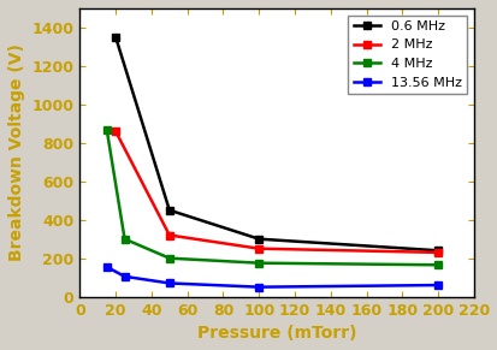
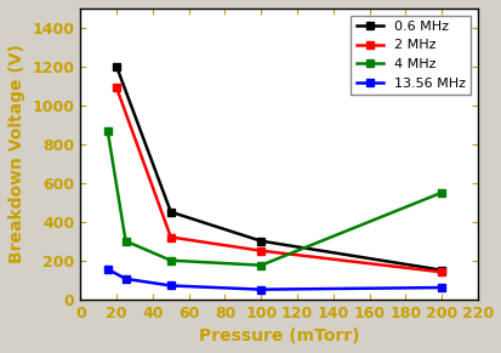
0.6 MHz/20: 1350 -> 1200
2 MHz/20: 860 -> 1090
0.6 MHz/200: 240 -> 150
2 MHz/200: 230 -> 140
4 MHz/200: 160 -> 550
